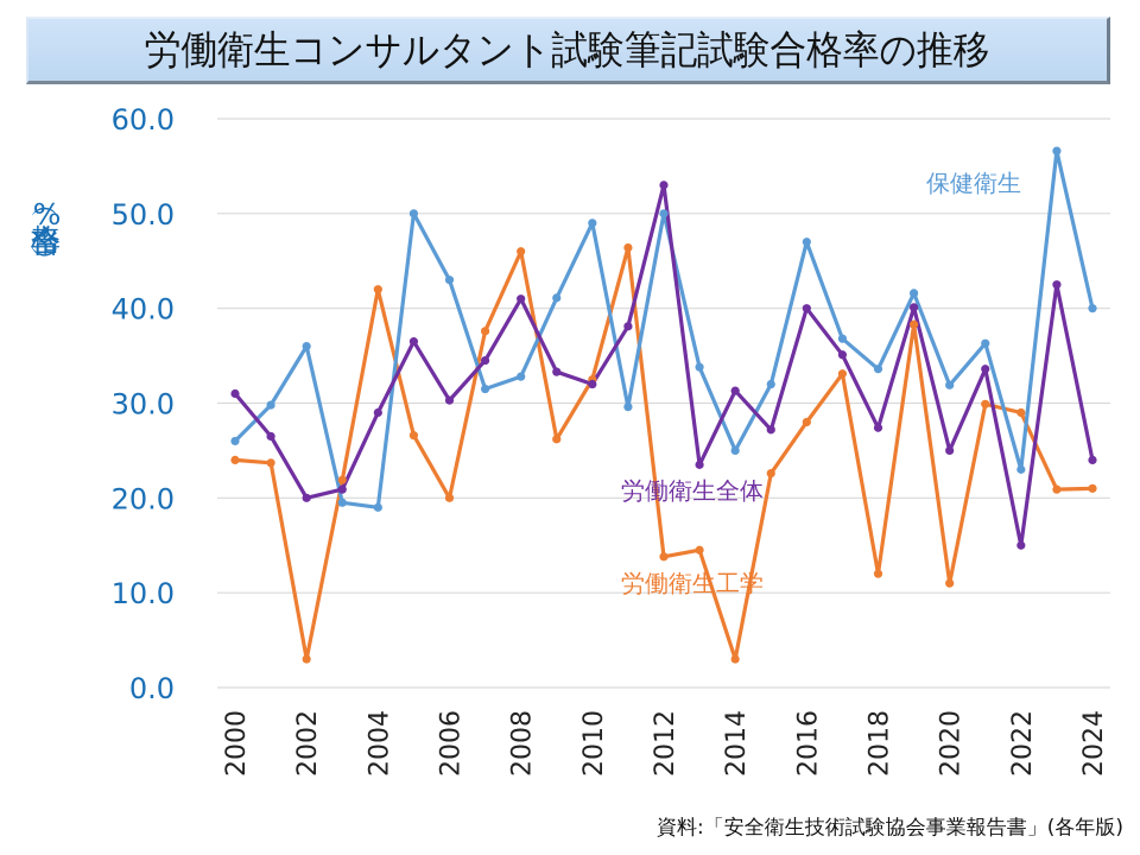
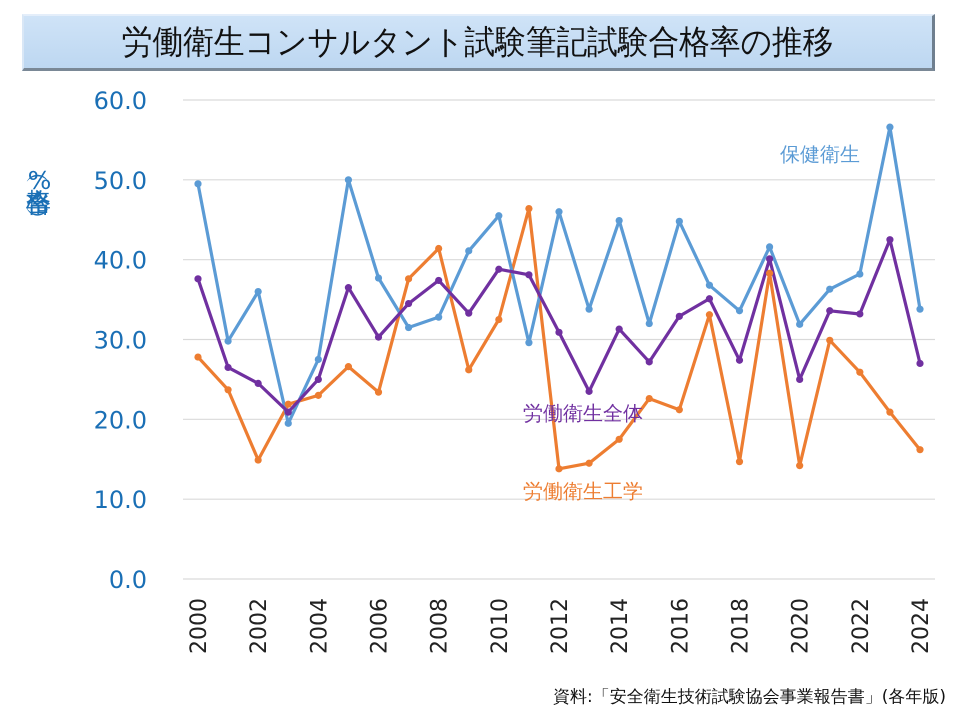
保健衛生/2000: 26 -> 50
労働衛生全体/2000: 31 -> 38
労働衛生工学/2000: 24 -> 28
労働衛生全体/2002: 20 -> 24
労働衛生工学/2002: 3 -> 15
保健衛生/2004: 19 -> 28
労働衛生全体/2004: 29 -> 25
労働衛生工学/2004: 42 -> 23
保健衛生/2006: 43 -> 38
労働衛生工学/2006: 20 -> 23
労働衛生全体/2008: 41 -> 37
労働衛生工学/2008: 46 -> 41
保健衛生/2010: 49 -> 46
労働衛生全体/2010: 32 -> 39
保健衛生/2012: 50 -> 46
労働衛生全体/2012: 53 -> 31
保健衛生/2014: 25 -> 45
労働衛生工学/2014: 3 -> 18
保健衛生/2016: 47 -> 45
労働衛生全体/2016: 40 -> 33
労働衛生工学/2016: 28 -> 21
労働衛生工学/2018: 12 -> 15
労働衛生工学/2020: 11 -> 14
保健衛生/2022: 23 -> 38
労働衛生全体/2022: 15 -> 33
労働衛生工学/2022: 29 -> 26
保健衛生/2024: 40 -> 34
労働衛生全体/2024: 24 -> 27
労働衛生工学/2024: 21 -> 16
